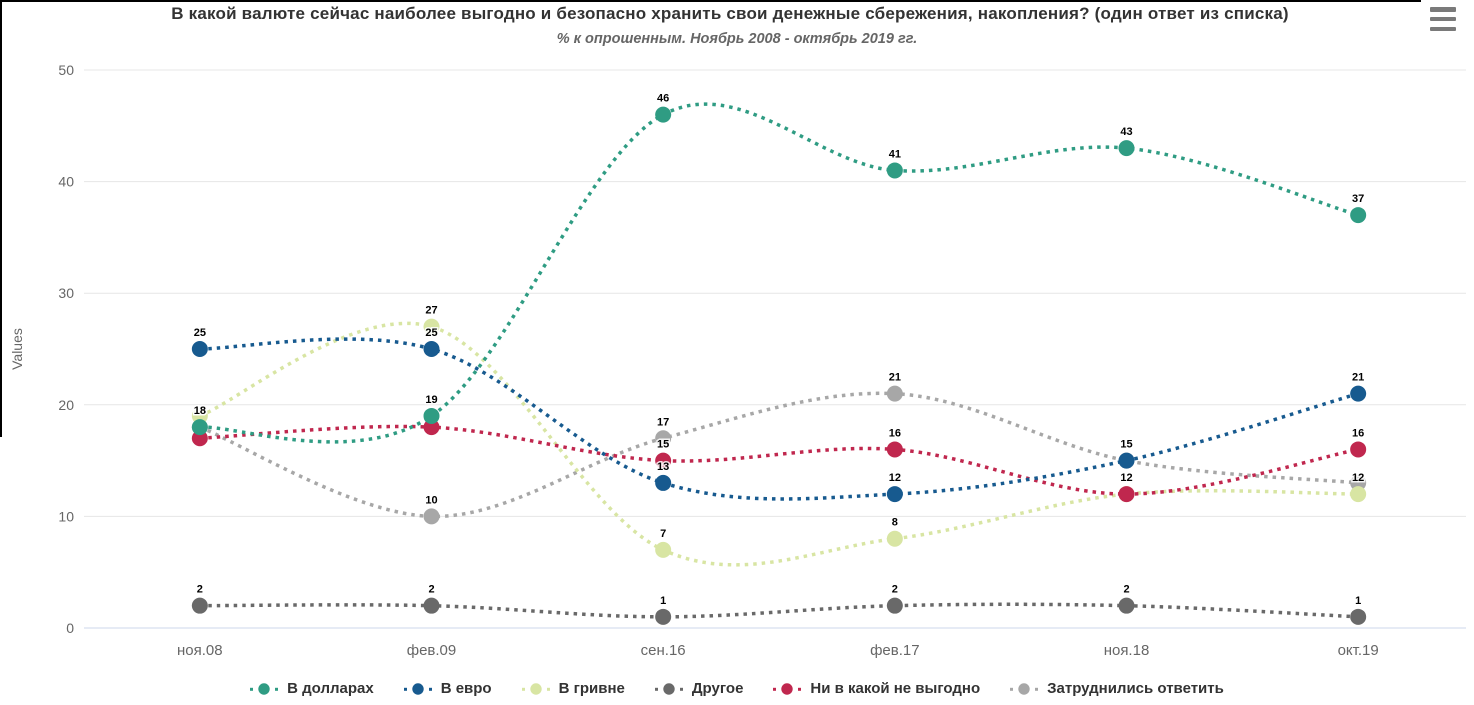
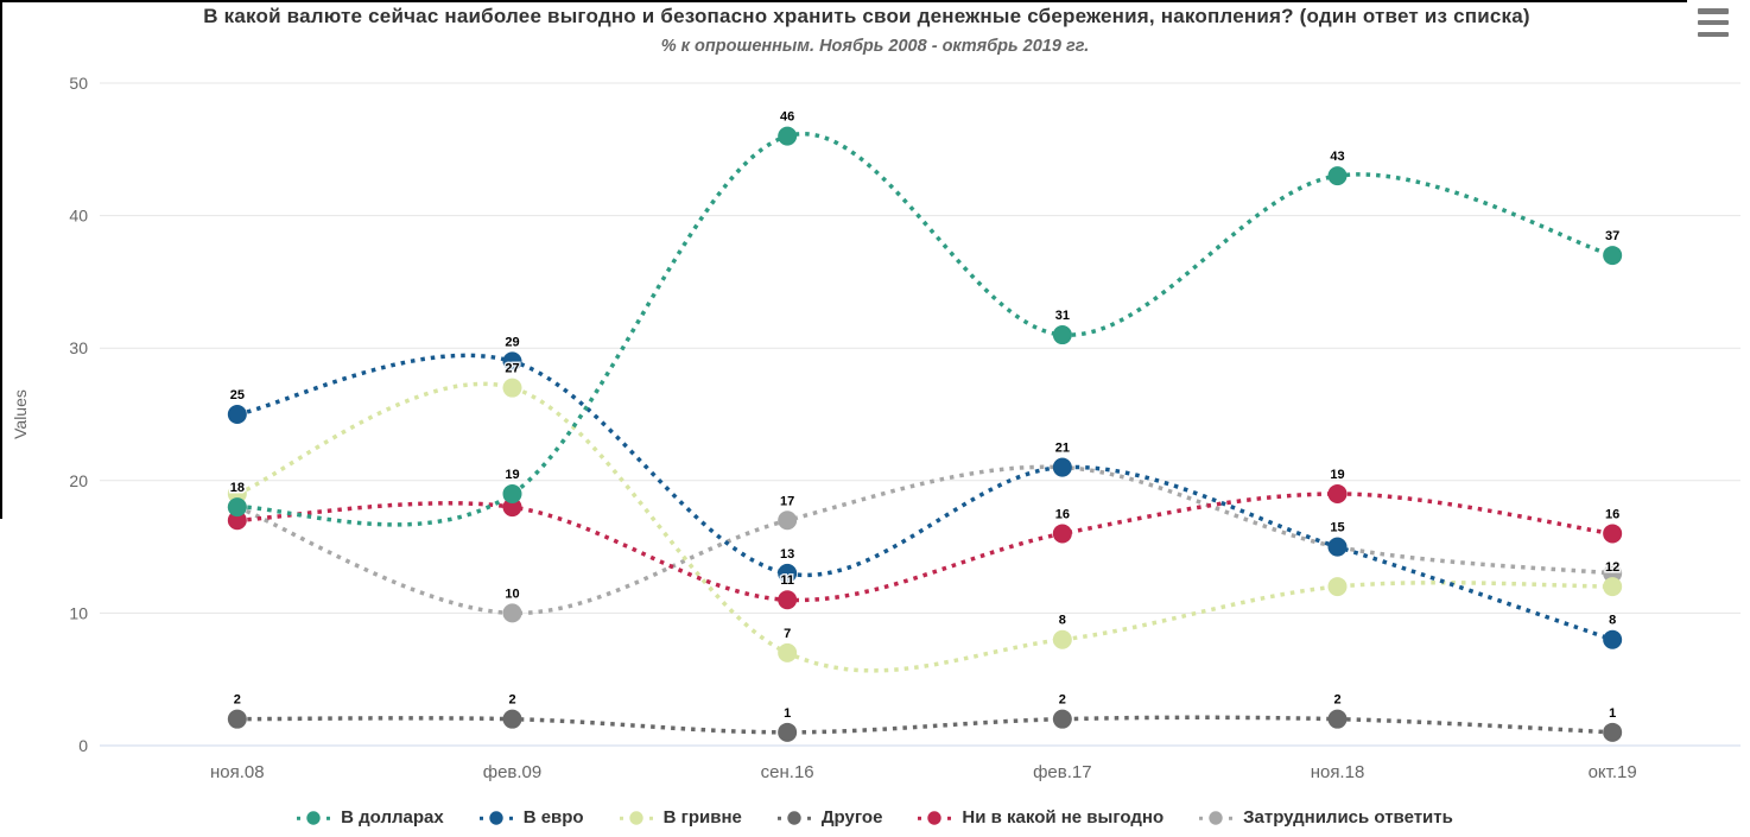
В евро/фев.09: 25 -> 29
Ни в какой не выгодно/сен.16: 15 -> 11
В долларах/фев.17: 41 -> 31
В евро/фев.17: 12 -> 21
Ни в какой не выгодно/ноя.18: 12 -> 19
В евро/окт.19: 21 -> 8
